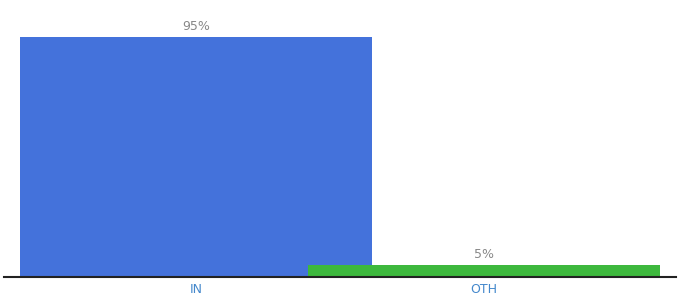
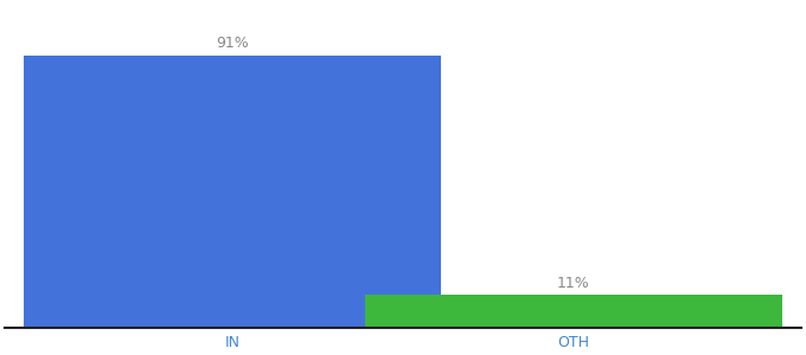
IN: 95% -> 91%
OTH: 5% -> 11%
